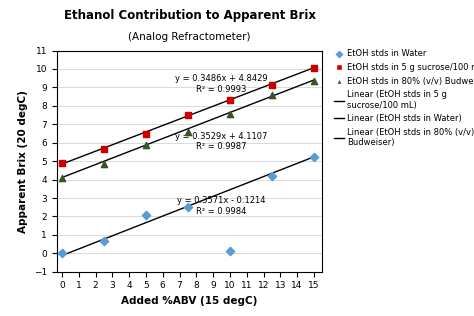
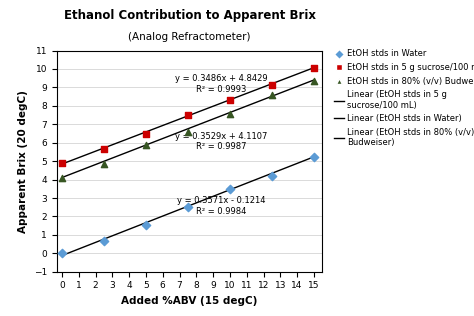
EtOH stds in Water/5: 2.1 -> 1.6
EtOH stds in Water/10: 0.1 -> 3.5
